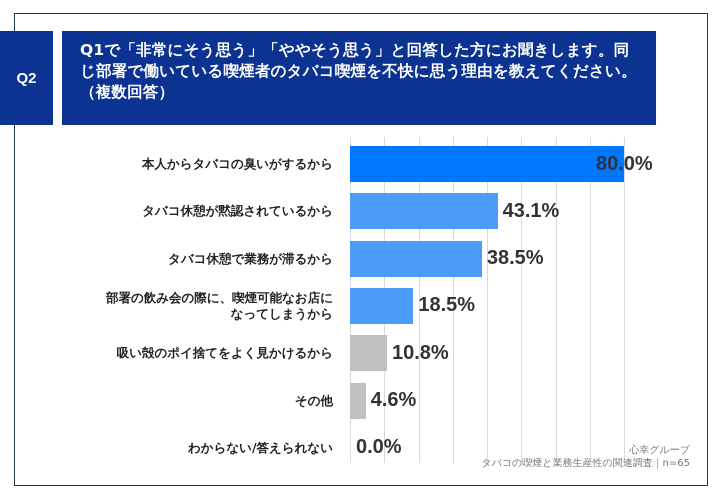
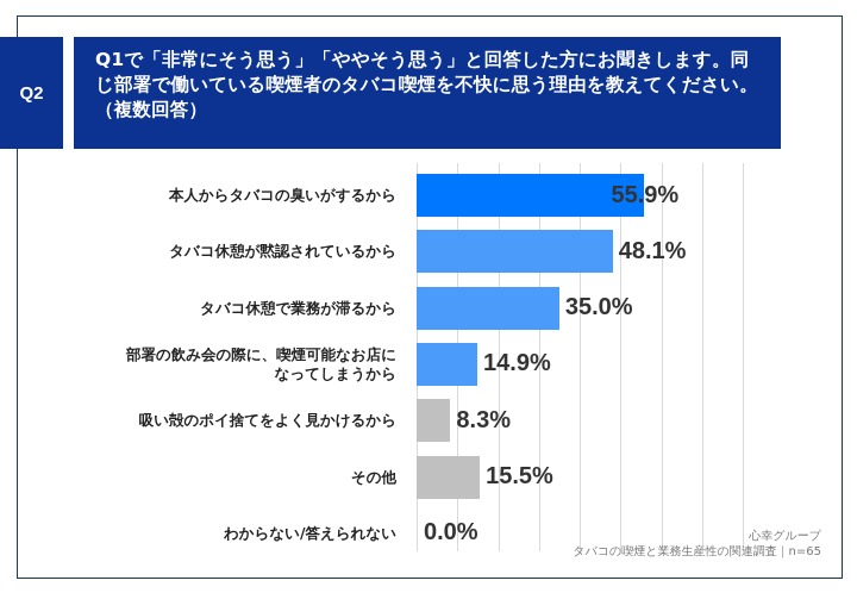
本人からタバコの臭いがするから: 80.0% -> 55.9%
タバコ休憩が黙認されているから: 43.1% -> 48.1%
タバコ休憩で業務が滞るから: 38.5% -> 35.0%
部署の飲み会の際に、喫煙可能なお店になってしまうから: 18.5% -> 14.9%
吸い殻のポイ捨てをよく見かけるから: 10.8% -> 8.3%
その他: 4.6% -> 15.5%
